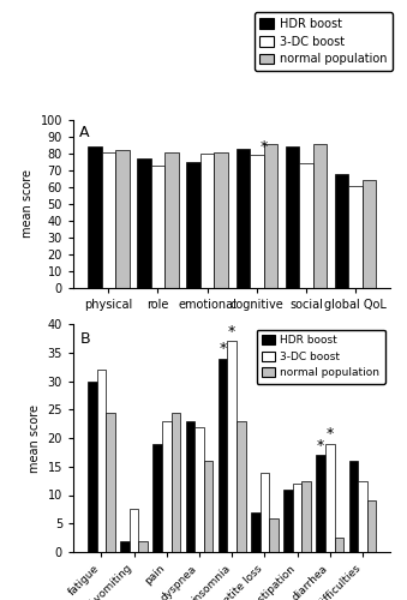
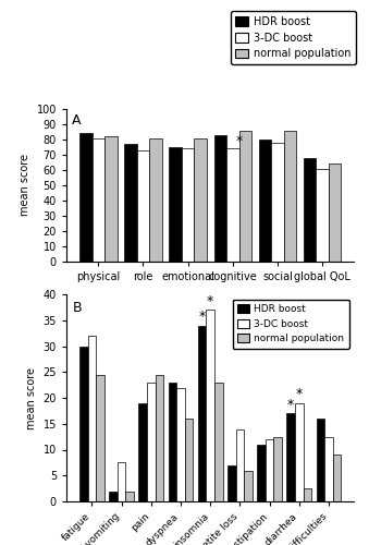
3-DC boost/emotional: 80 -> 74
3-DC boost/cognitive: 79 -> 74
HDR boost/social: 84 -> 80
3-DC boost/social: 74 -> 78
